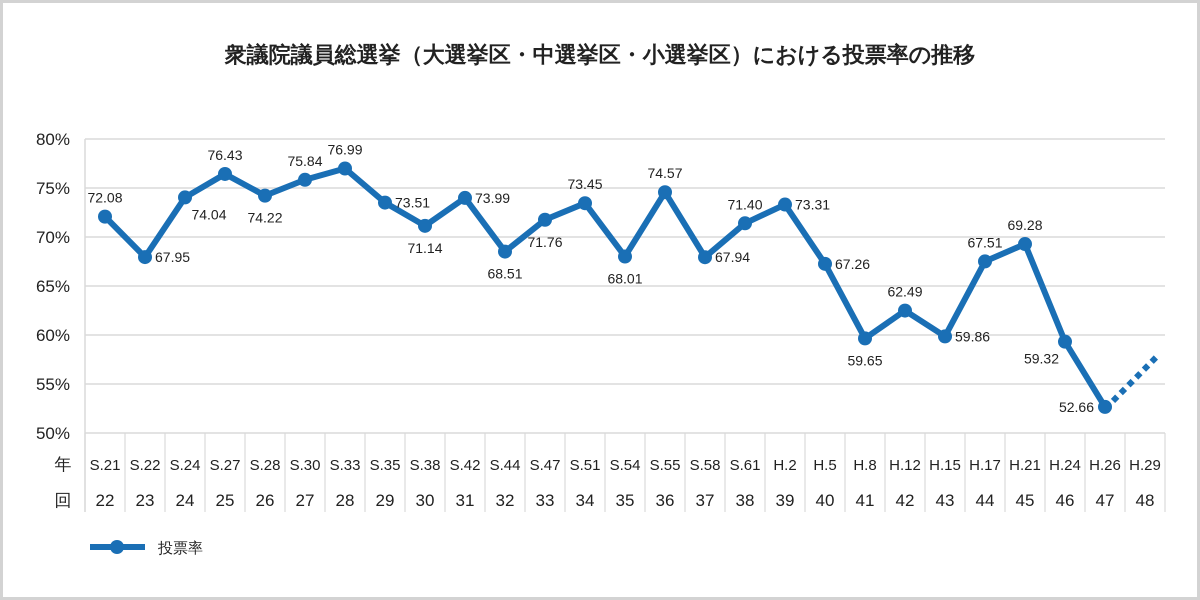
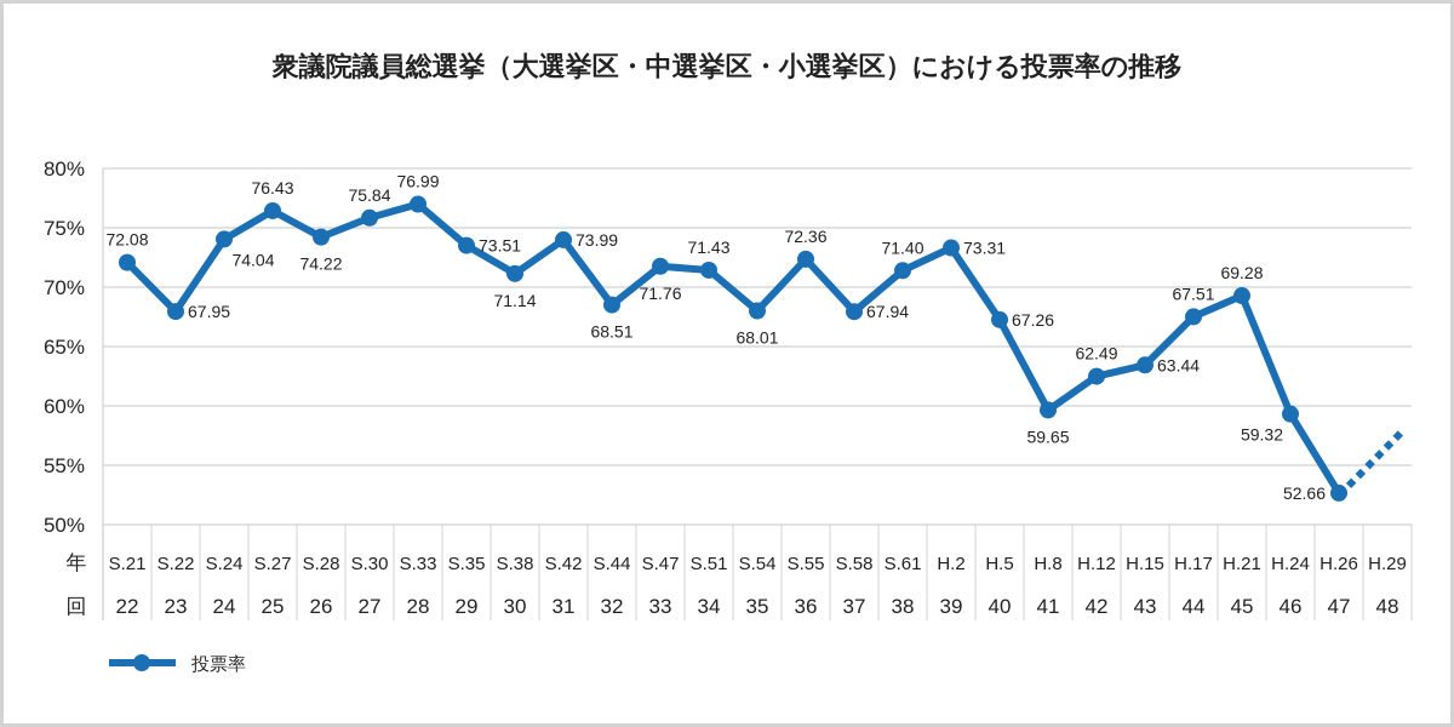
S.51: 73.45 -> 71.43
S.55: 74.57 -> 72.36
H.15: 59.86 -> 63.44
